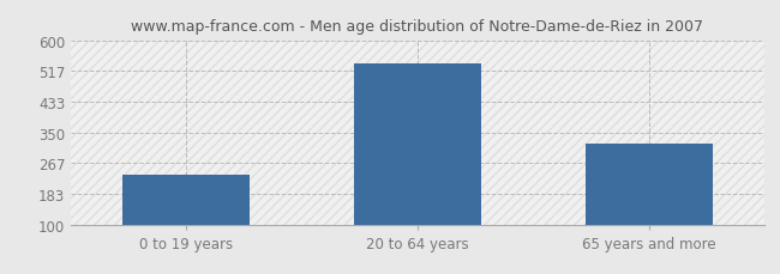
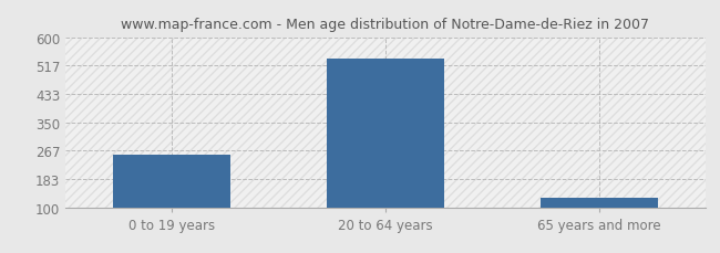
0 to 19 years: 235 -> 255
65 years and more: 320 -> 128
